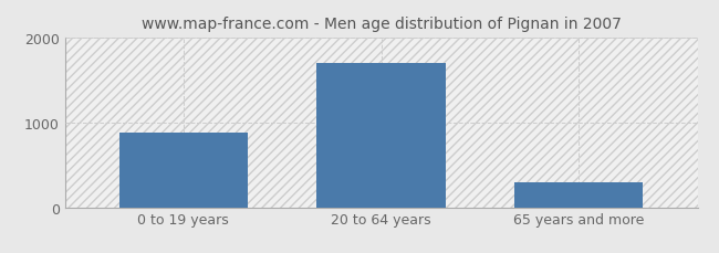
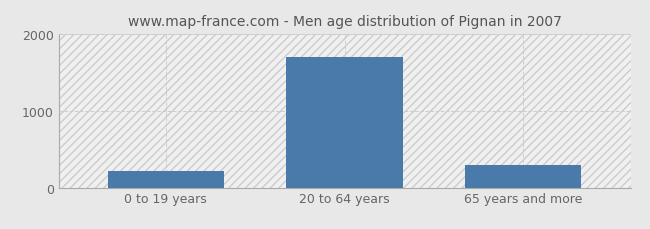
0 to 19 years: 880 -> 220
